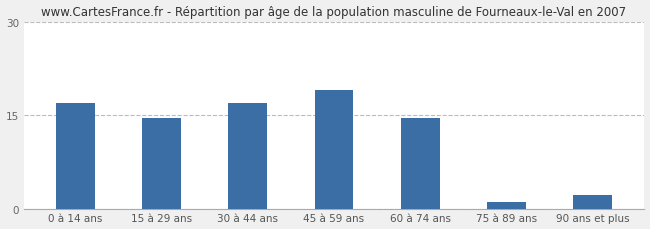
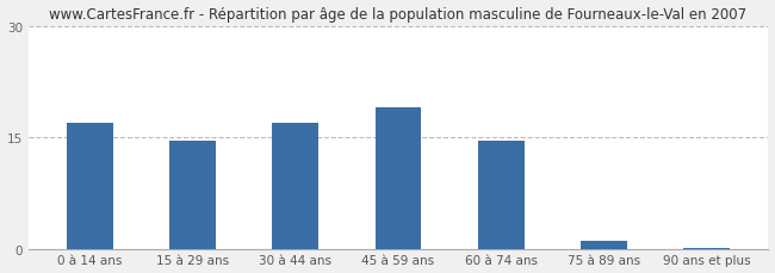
90 ans et plus: 2.2 -> 0.1
